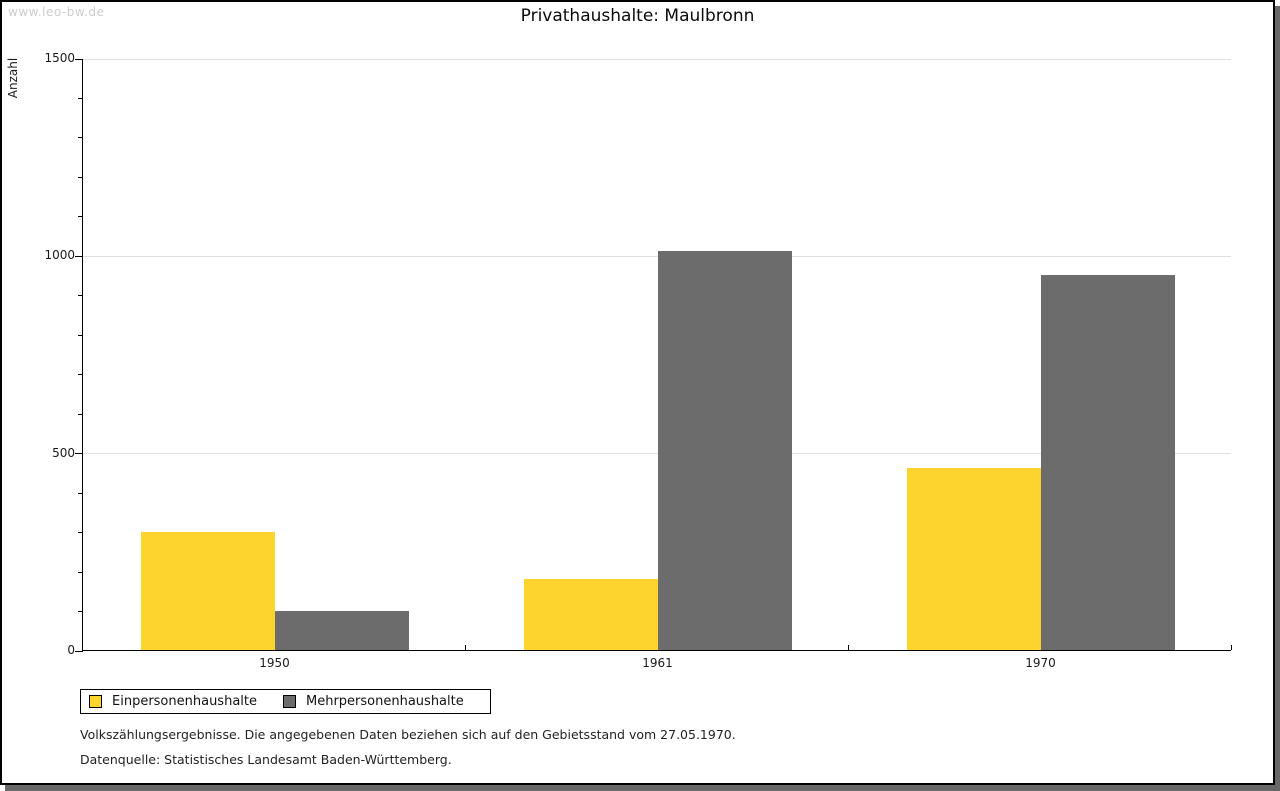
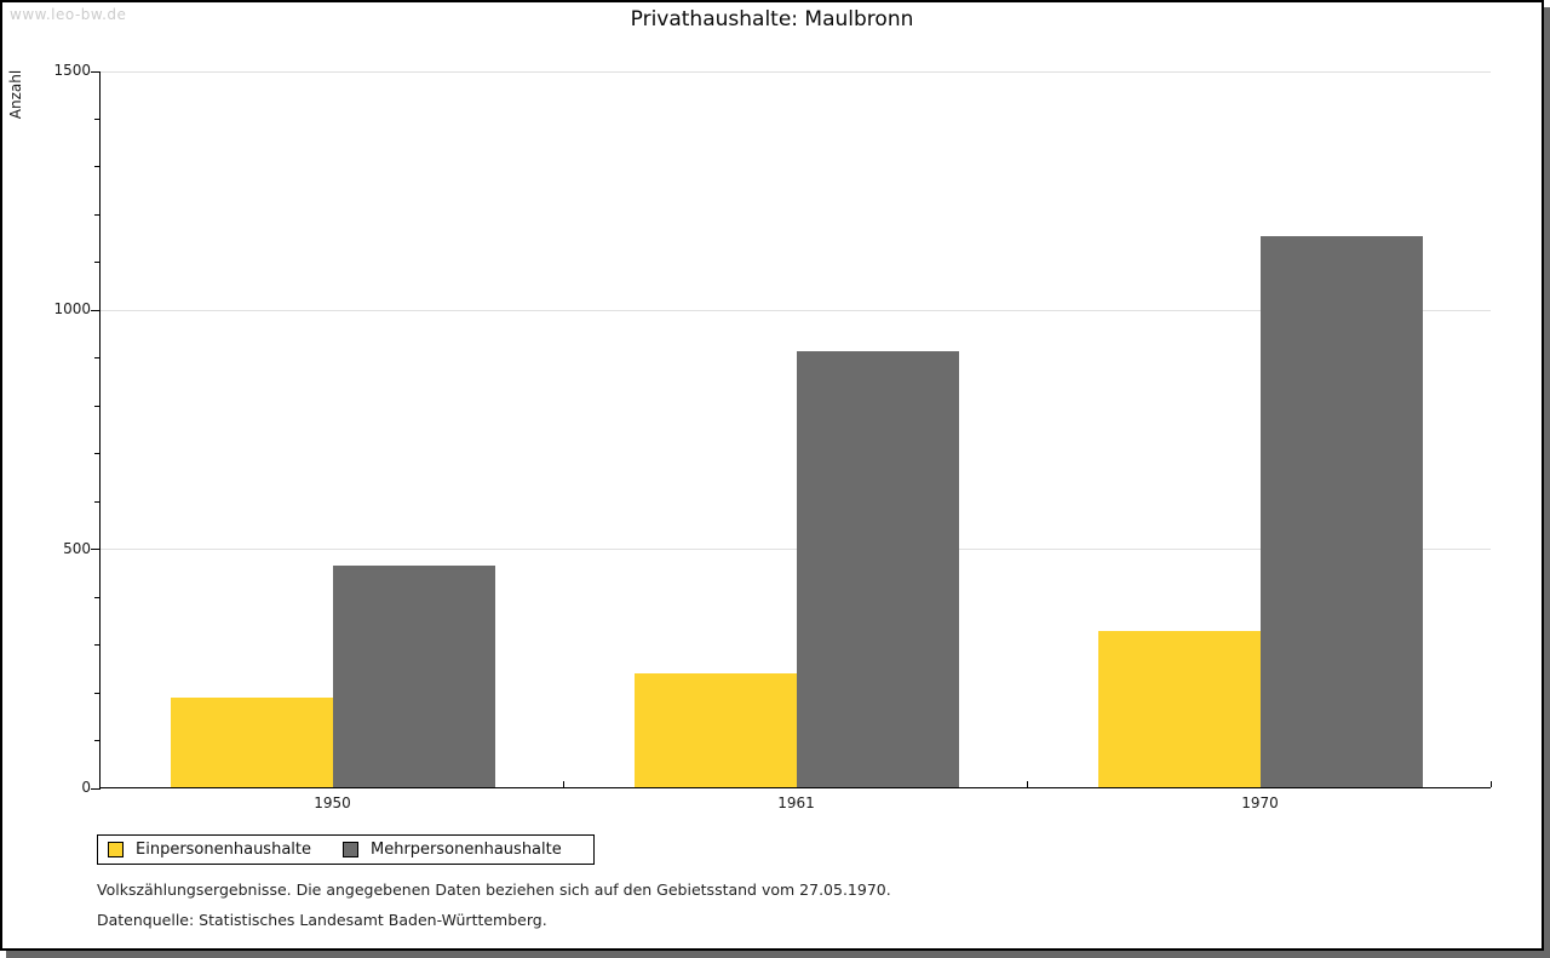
Einpersonenhaushalte/1950: 300 -> 190
Mehrpersonenhaushalte/1950: 100 -> 460
Einpersonenhaushalte/1961: 180 -> 240
Mehrpersonenhaushalte/1961: 1010 -> 910
Einpersonenhaushalte/1970: 460 -> 330
Mehrpersonenhaushalte/1970: 950 -> 1150
